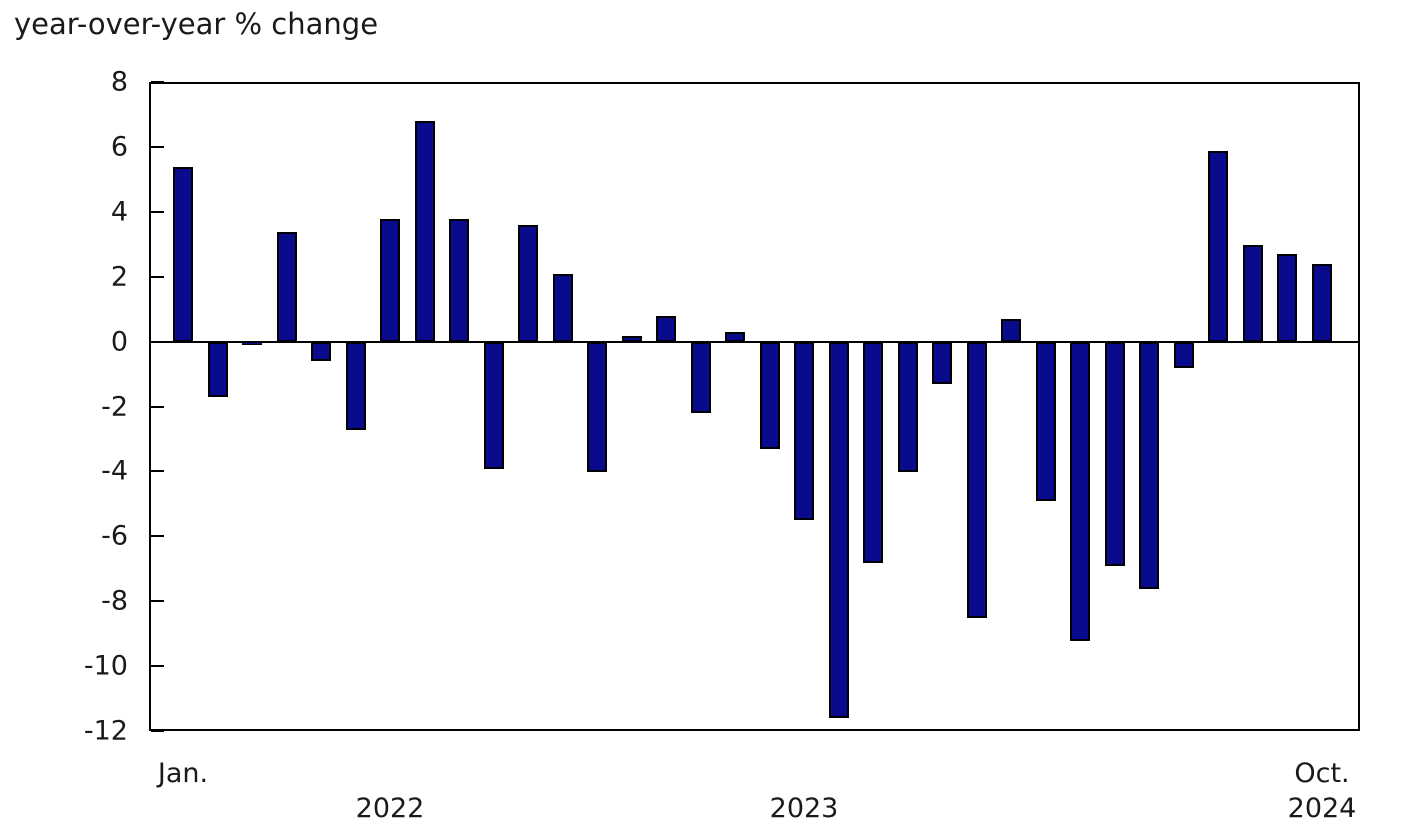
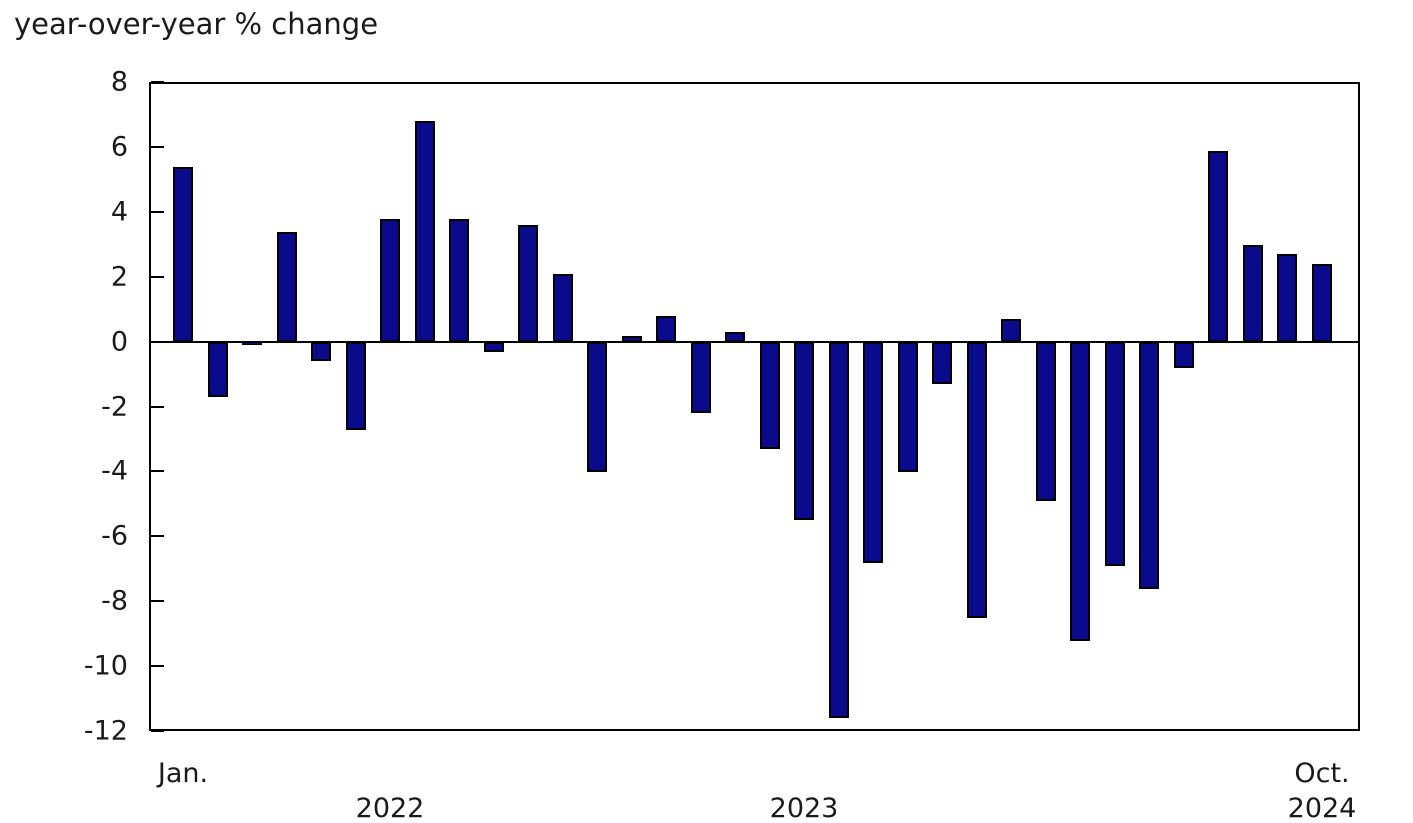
Oct. 2022: -3.9 -> -0.3
